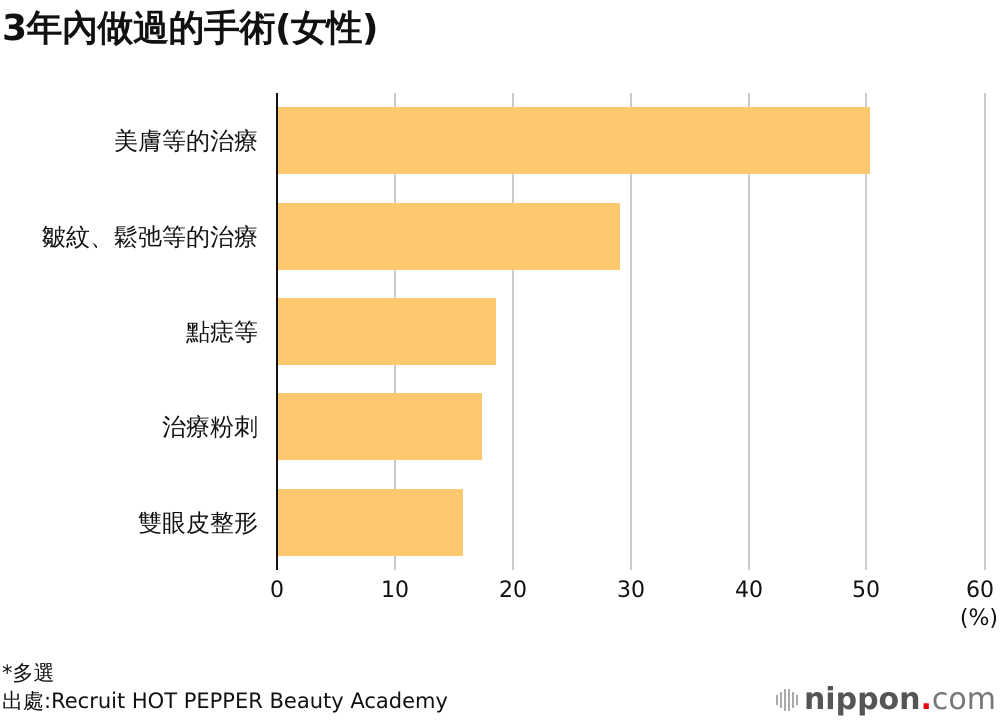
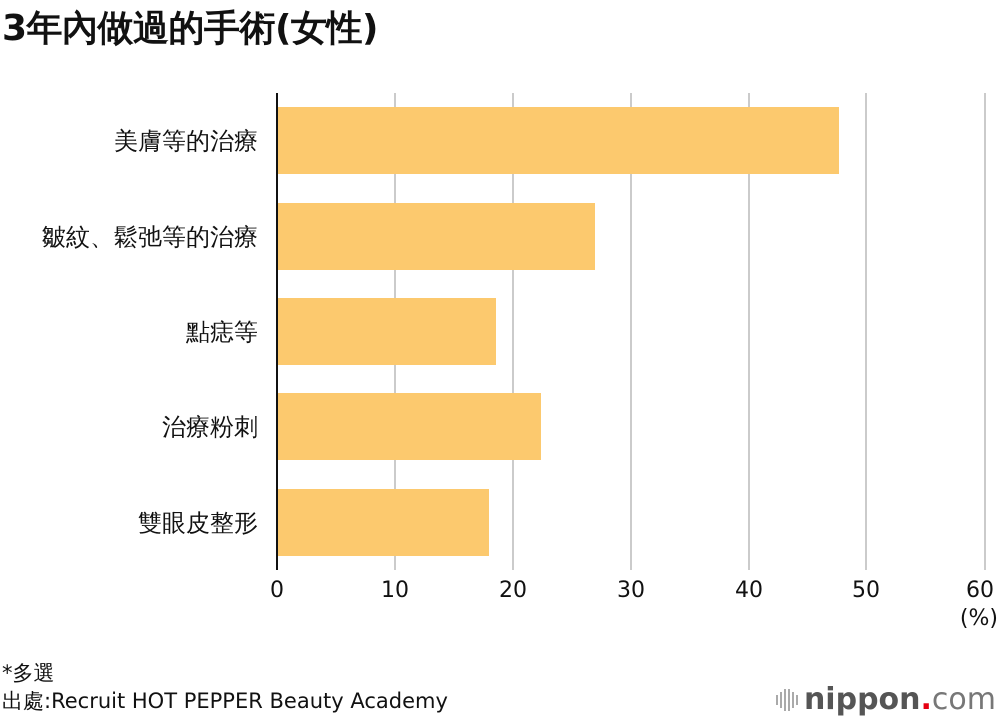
美膚等的治療: 50.3 -> 47.7
皺紋、鬆弛等的治療: 29.1 -> 27.0
治療粉刺: 17.4 -> 22.4
雙眼皮整形: 15.8 -> 18.0
